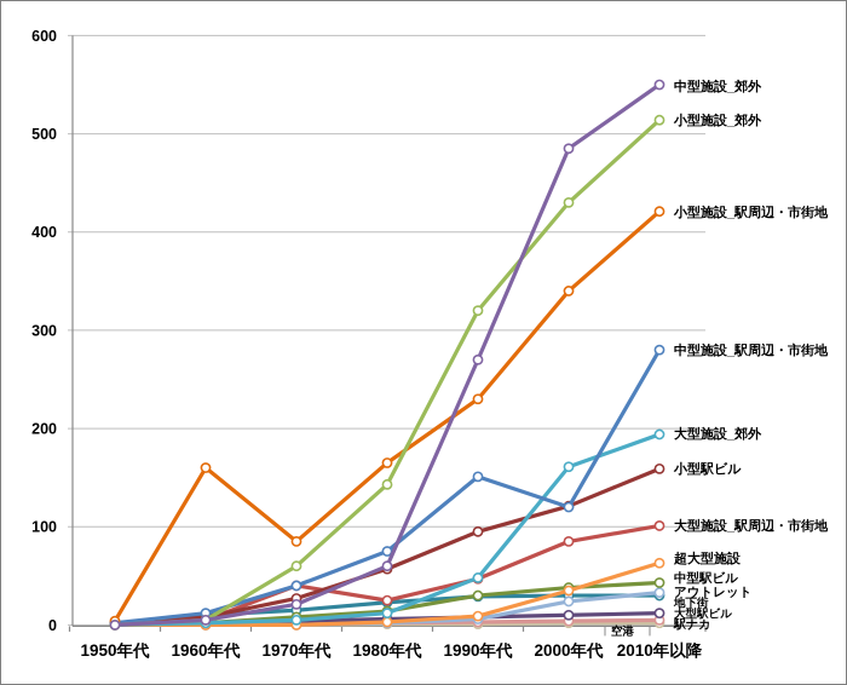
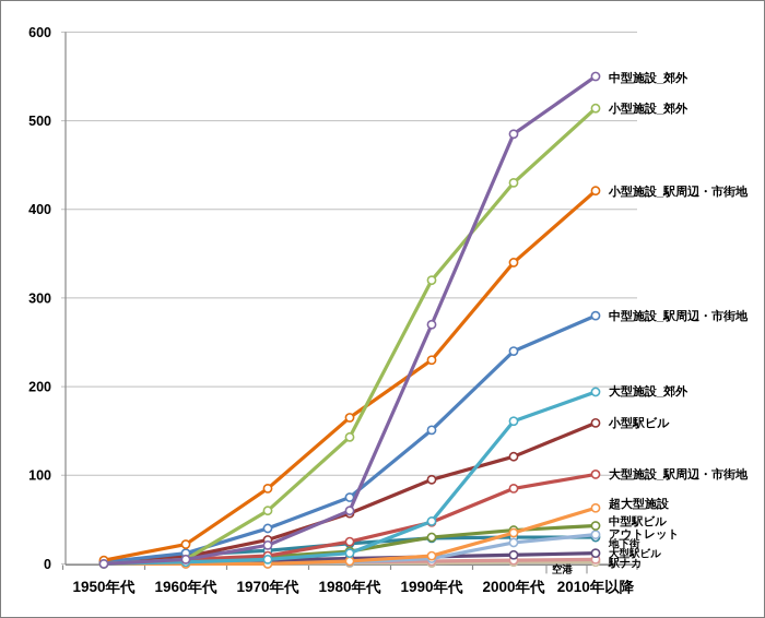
小型施設_駅周辺・市街地/1960年代: 160 -> 20
大型施設_駅周辺・市街地/1970年代: 40 -> 10
中型施設_駅周辺・市街地/2000年代: 120 -> 240
